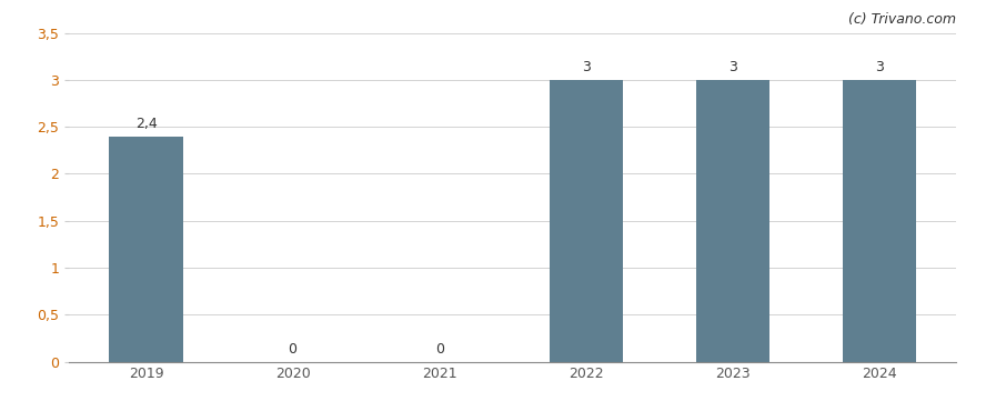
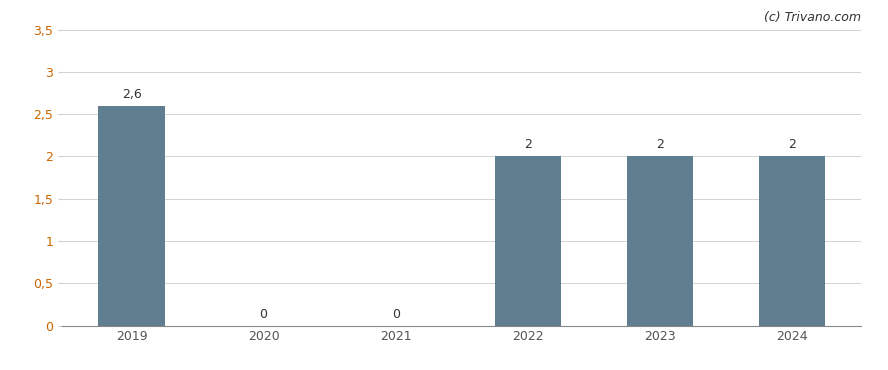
2019: 2,4 -> 2,6
2022: 3 -> 2
2023: 3 -> 2
2024: 3 -> 2
